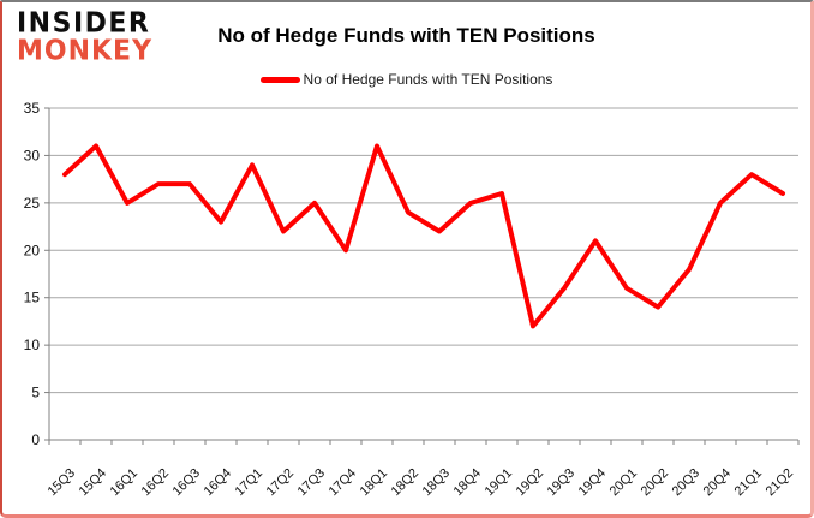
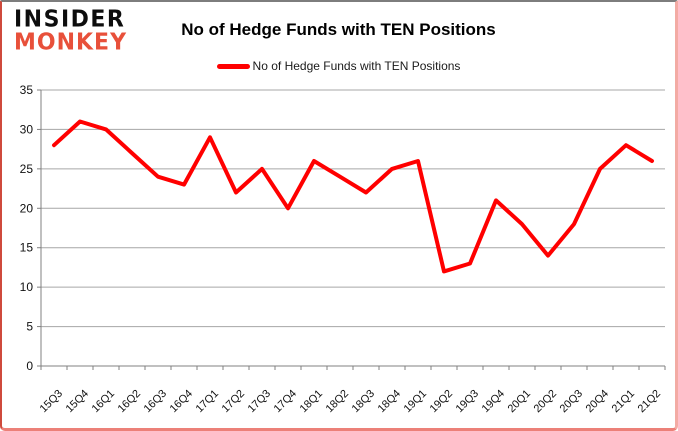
16Q1: 25 -> 30
16Q3: 27 -> 24
18Q1: 31 -> 26
19Q3: 16 -> 13
20Q1: 16 -> 18
